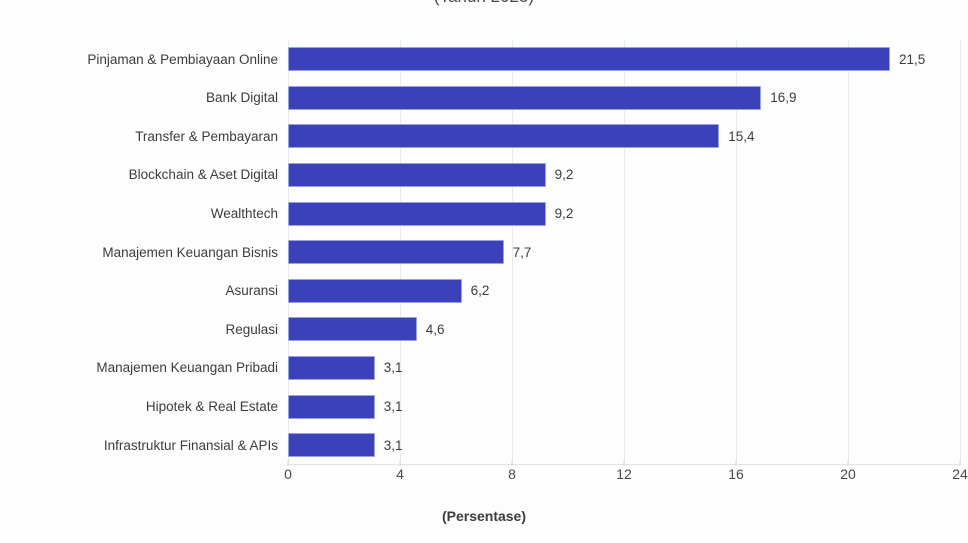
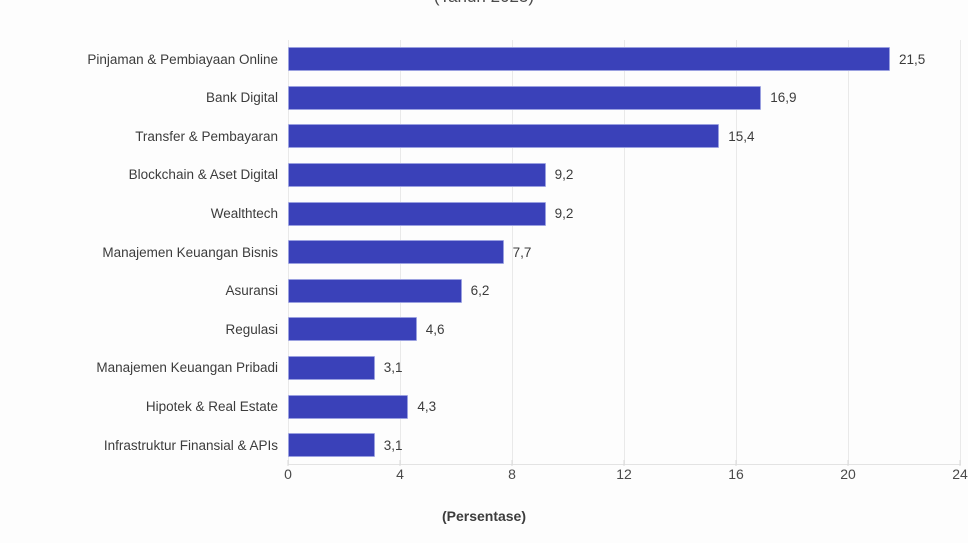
Hipotek & Real Estate: 3,1 -> 4,3
